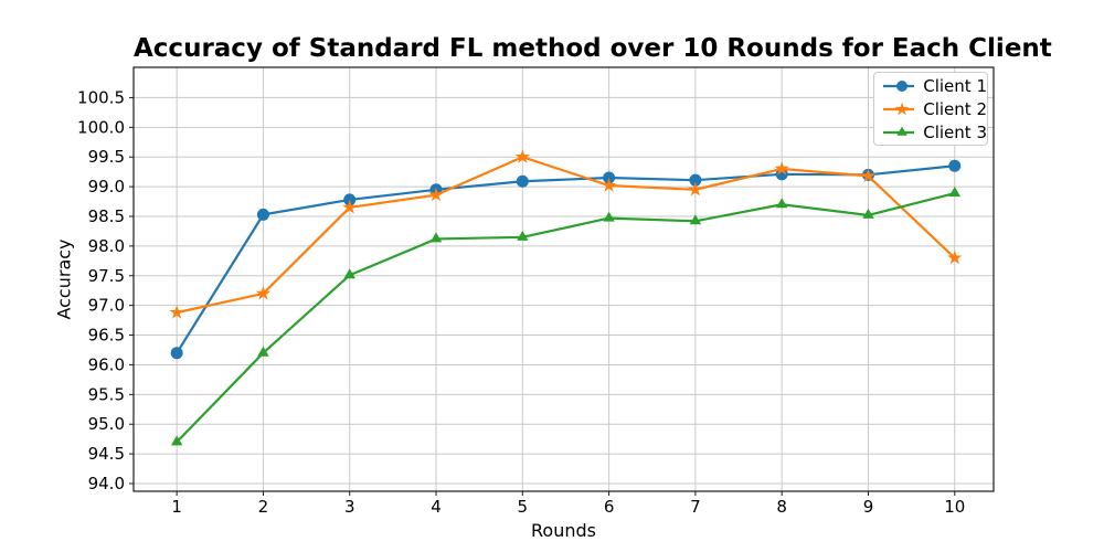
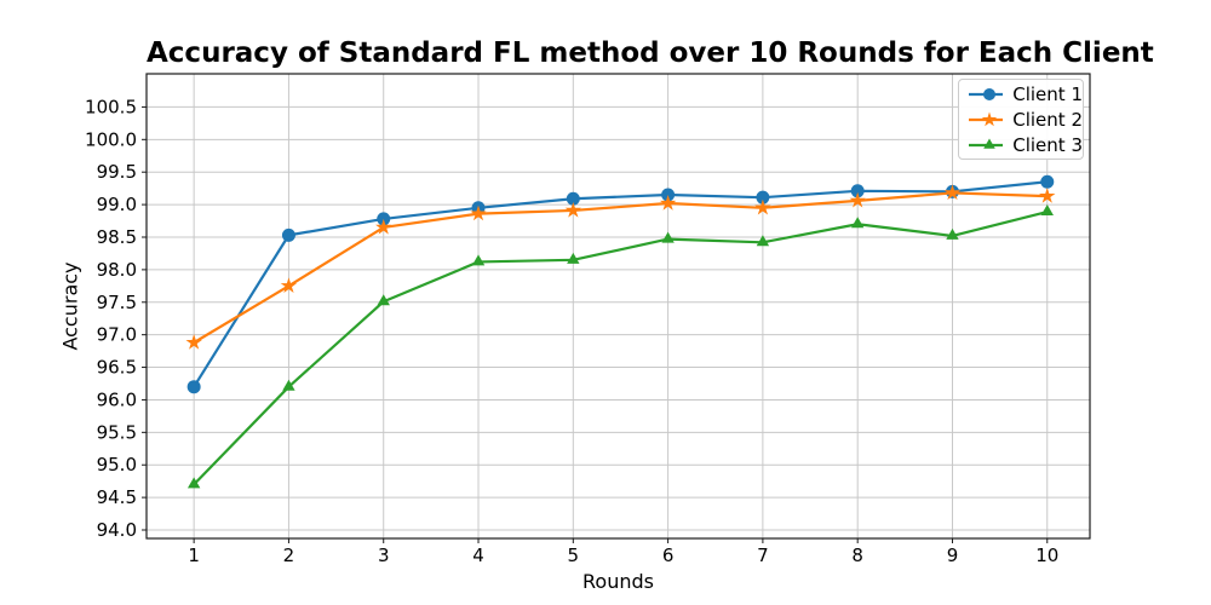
Client 2/2: 97.2 -> 97.8
Client 2/5: 99.5 -> 98.9
Client 2/8: 99.3 -> 99.1
Client 2/10: 97.8 -> 99.1
